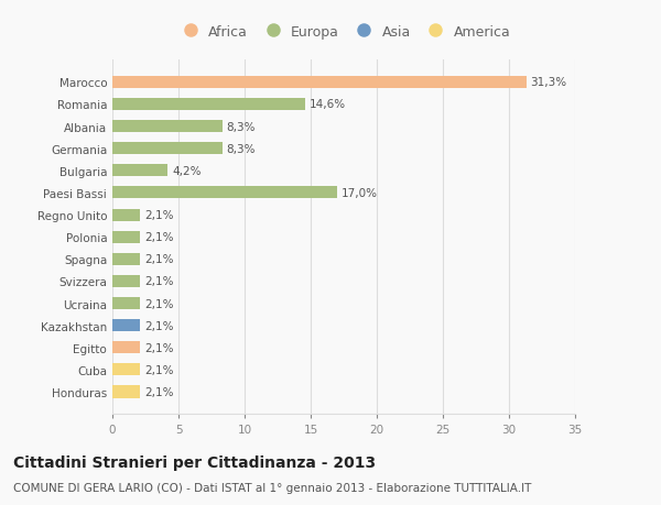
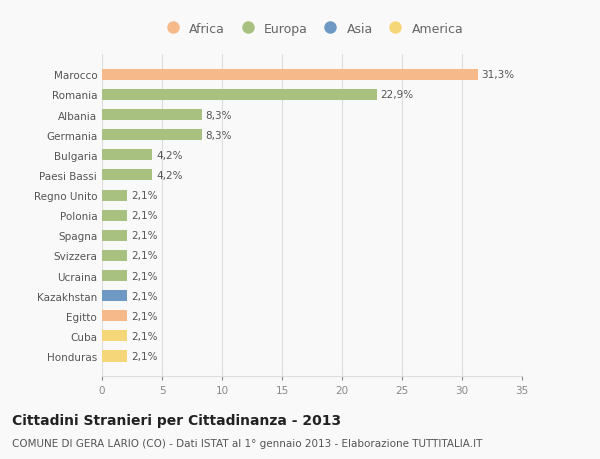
Romania: 14,6% -> 22,9%
Paesi Bassi: 17,0% -> 4,2%
